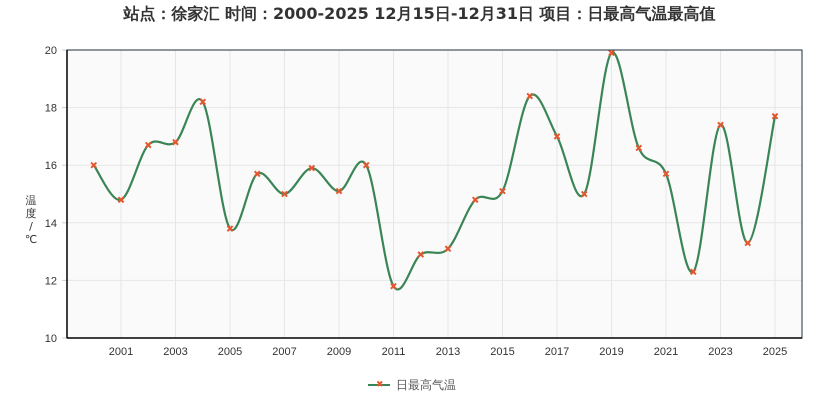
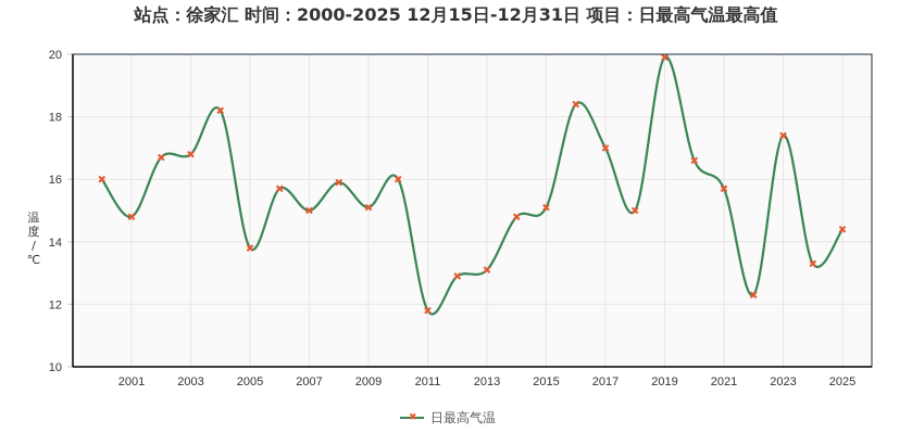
2025: 17.7 -> 14.4
